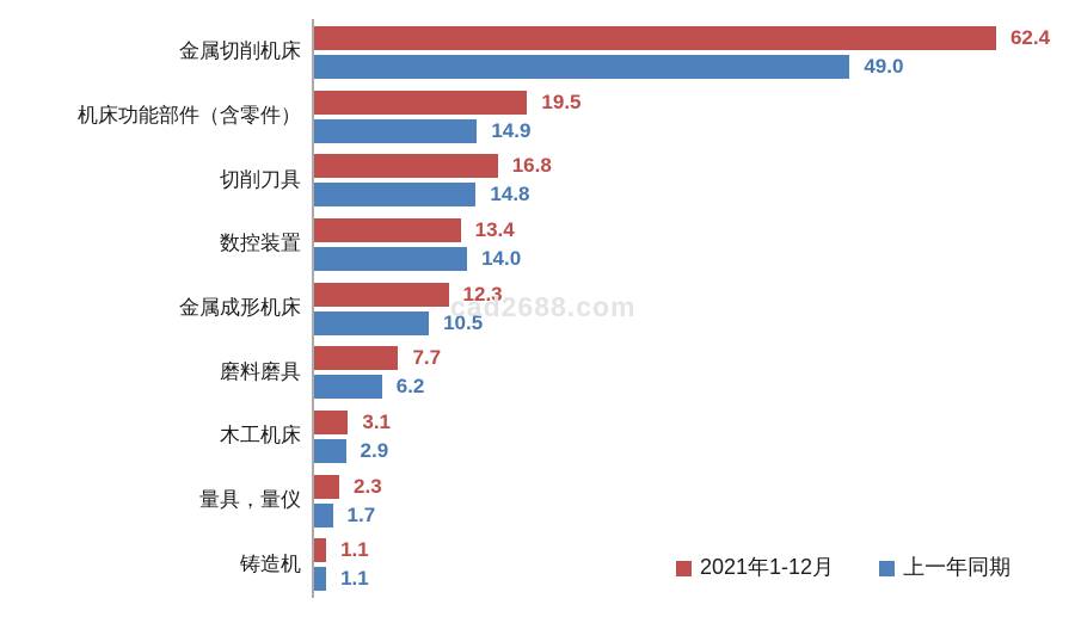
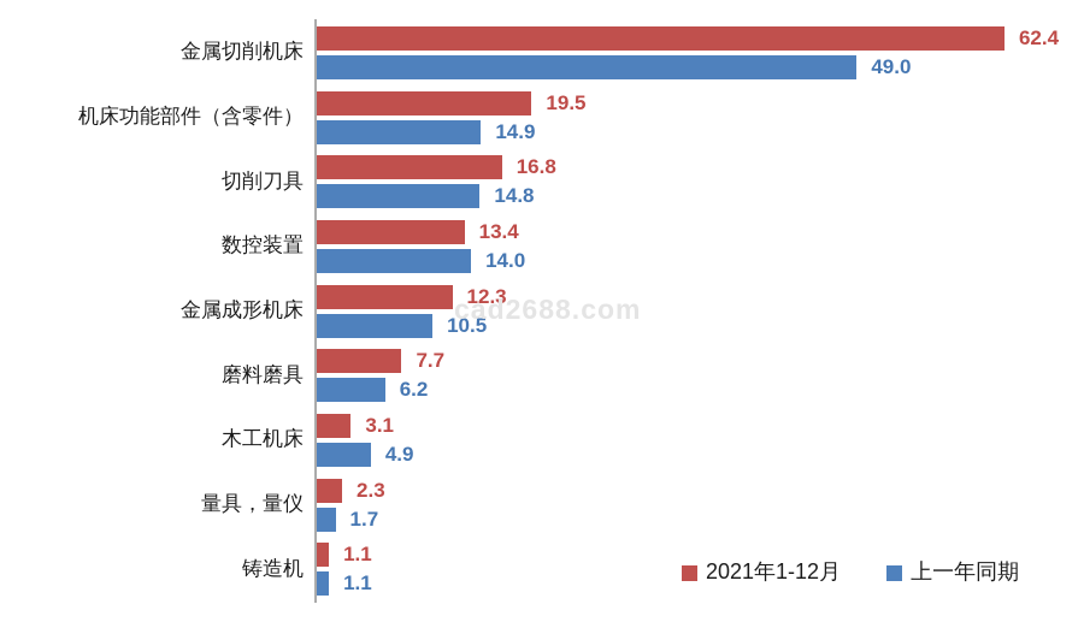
上一年同期/木工机床: 2.9 -> 4.9
